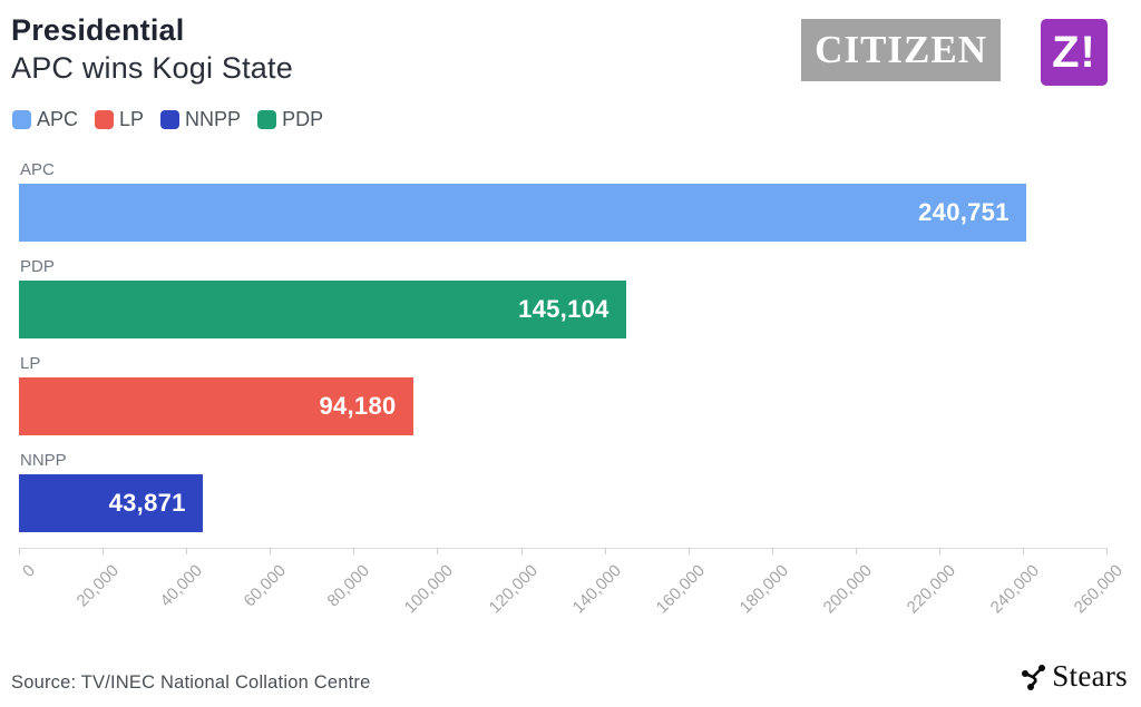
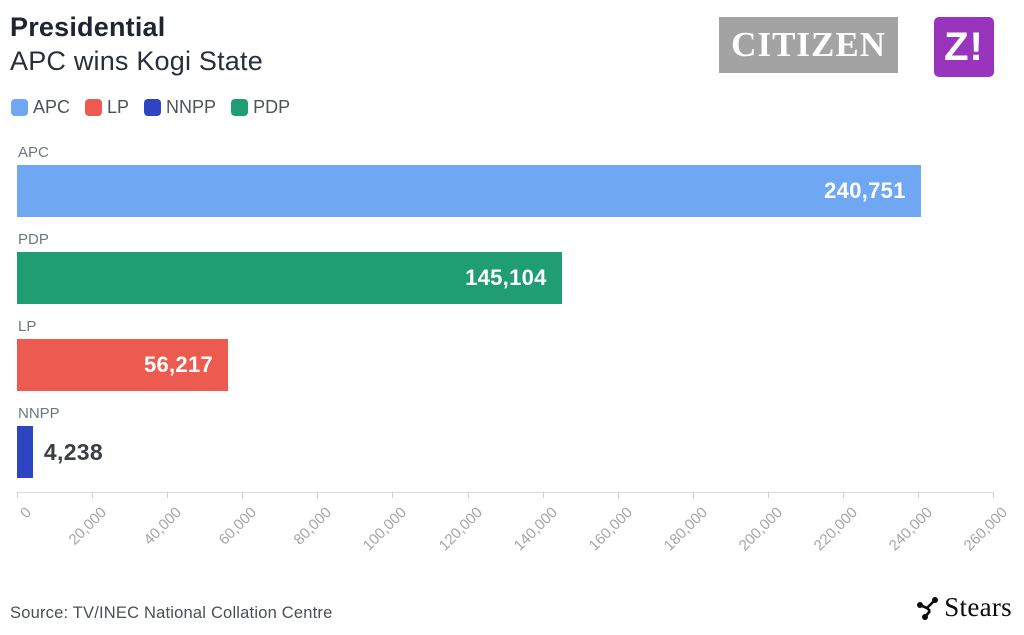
LP: 94,180 -> 56,217
NNPP: 43,871 -> 4,238
